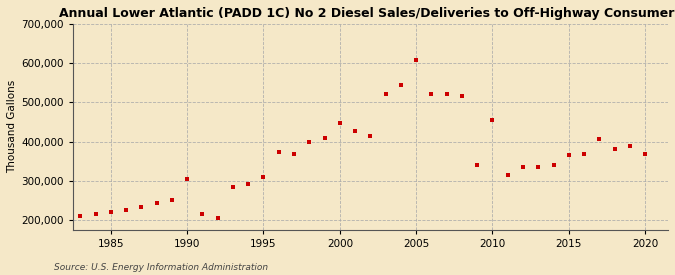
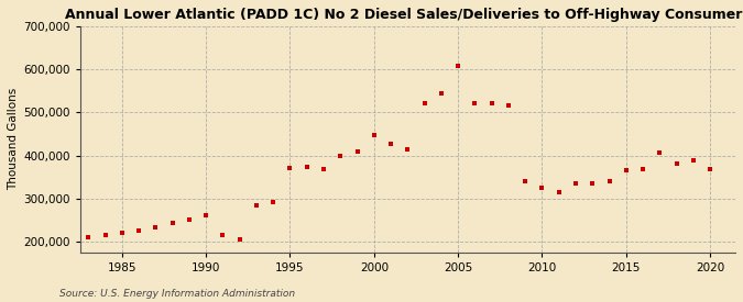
1990: 305,000 -> 260,000
1995: 310,000 -> 370,000
2010: 455,000 -> 325,000
